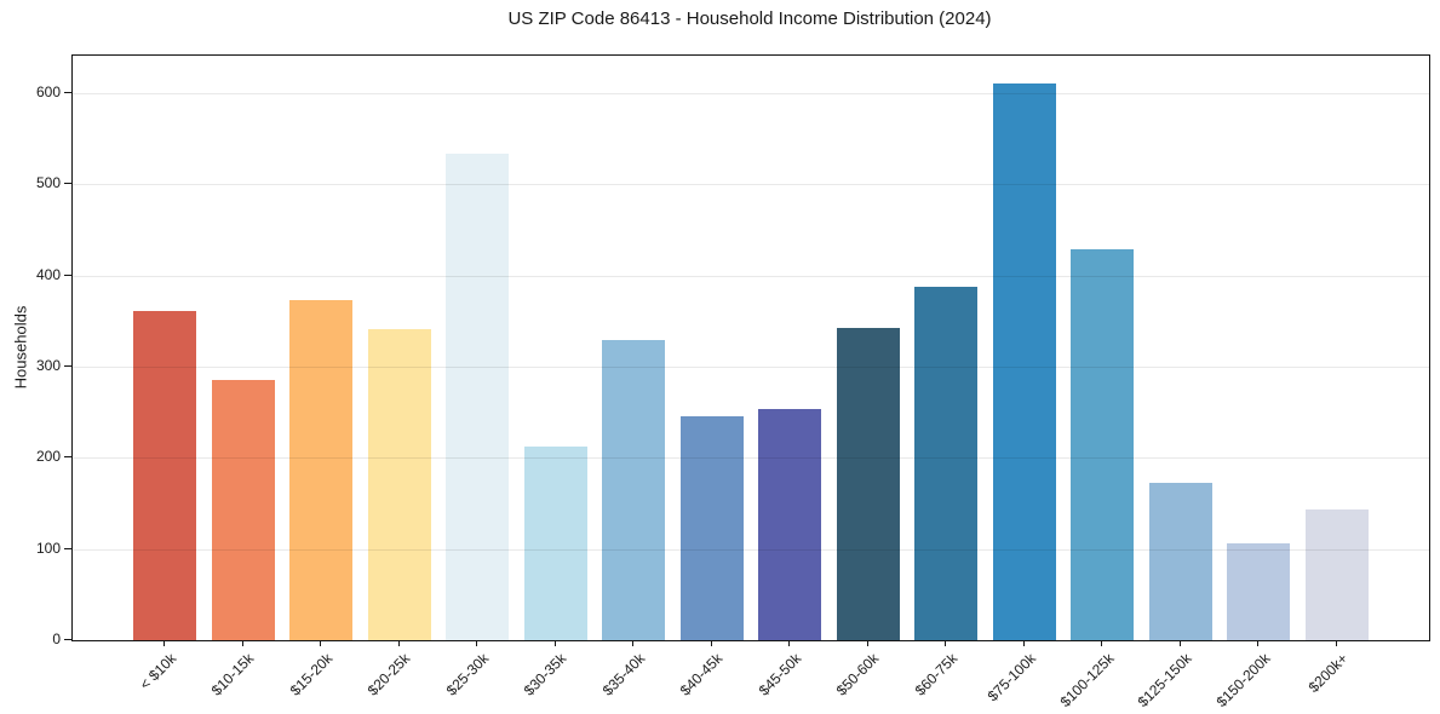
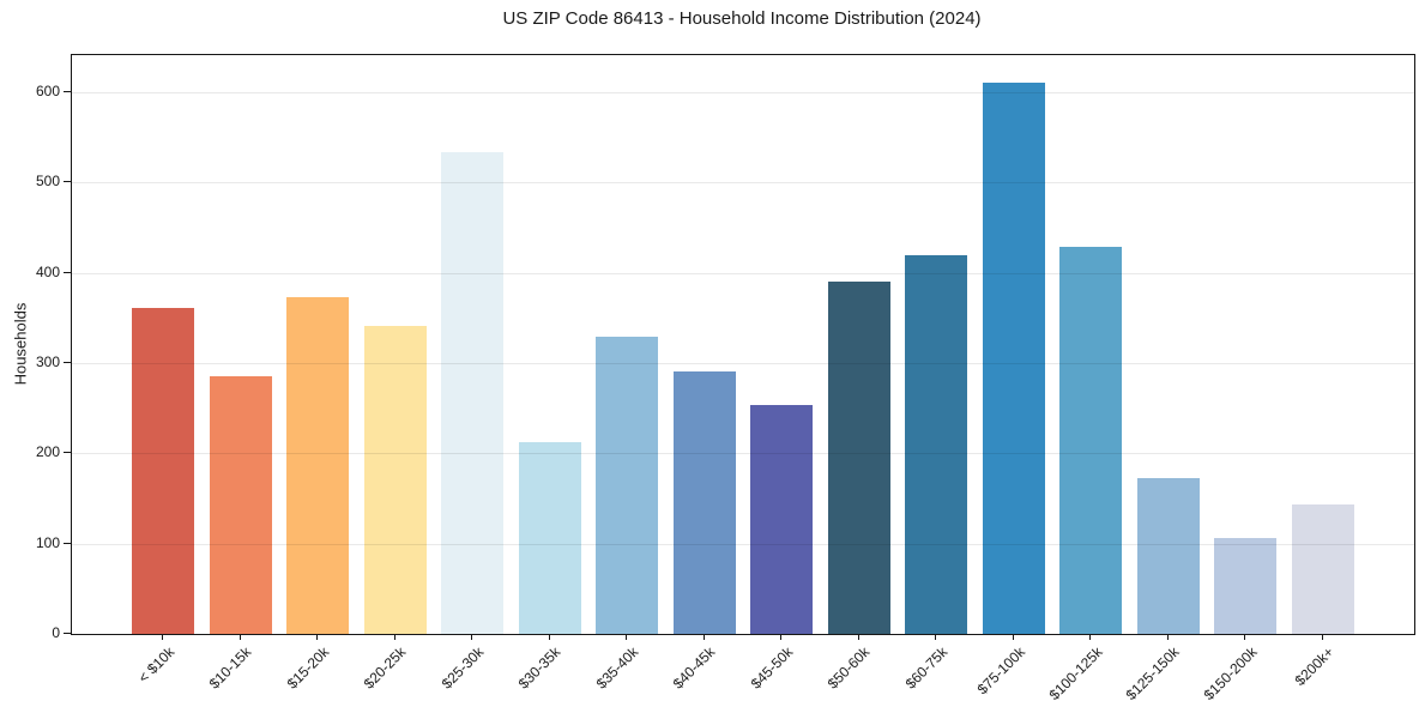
$40-45k: 250 -> 290
$50-60k: 340 -> 390
$60-75k: 390 -> 420
